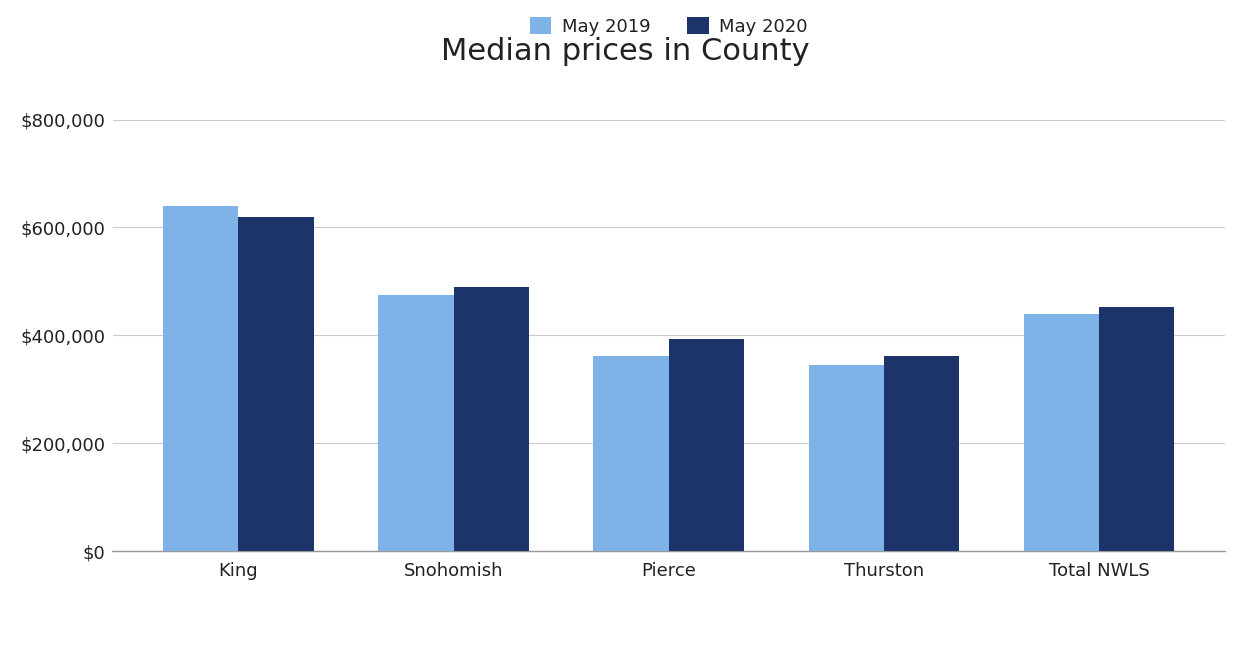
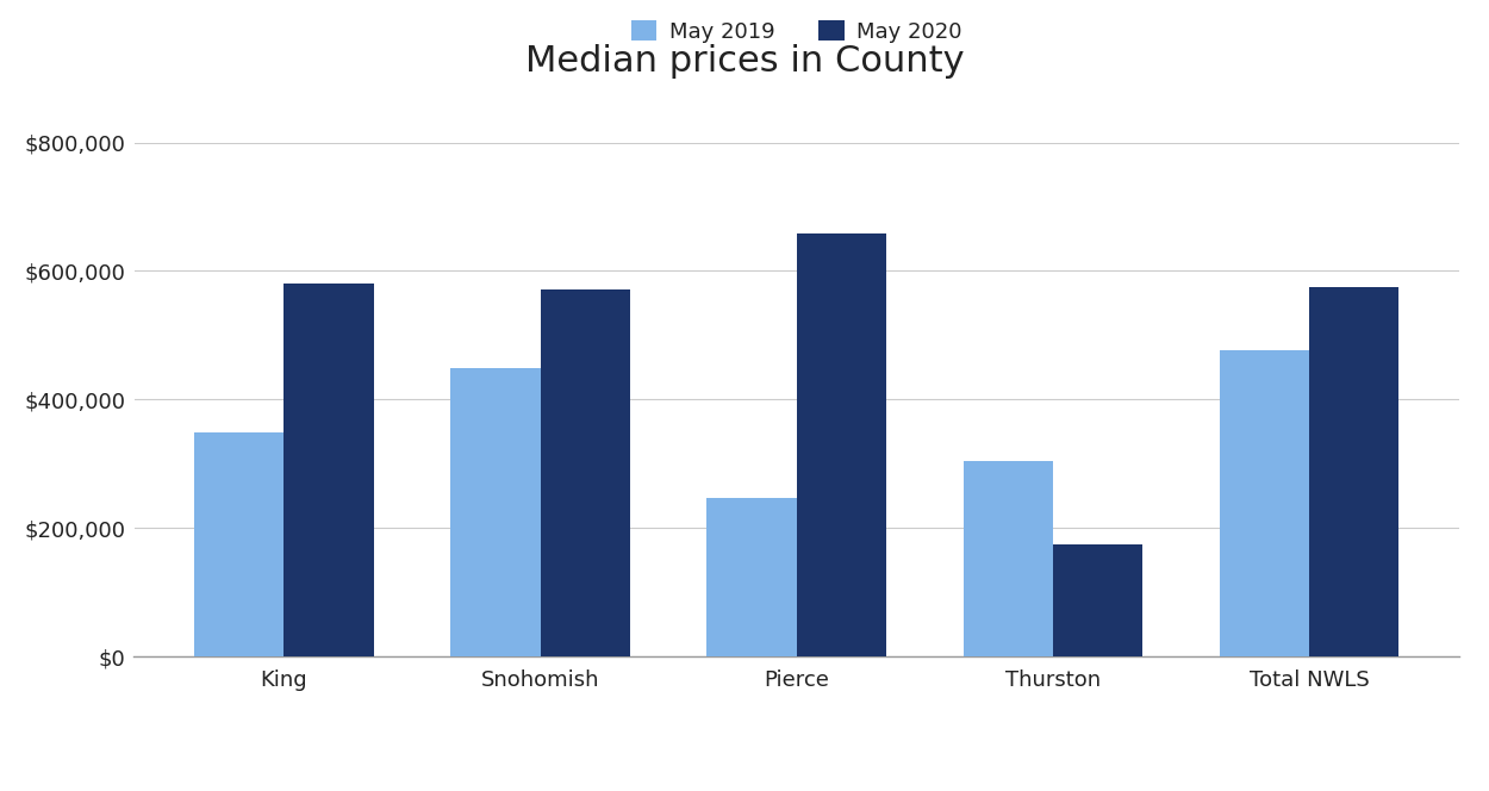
May 2019/King: $640,000 -> $348,000
May 2020/King: $620,000 -> $580,000
May 2019/Snohomish: $475,000 -> $448,000
May 2020/Snohomish: $490,000 -> $572,000
May 2019/Pierce: $362,000 -> $246,000
May 2020/Pierce: $393,000 -> $658,000
May 2019/Thurston: $345,000 -> $304,000
May 2020/Thurston: $362,000 -> $174,000
May 2019/Total NWLS: $440,000 -> $476,000
May 2020/Total NWLS: $453,000 -> $574,000
